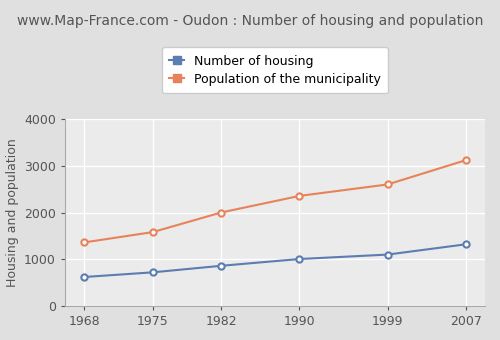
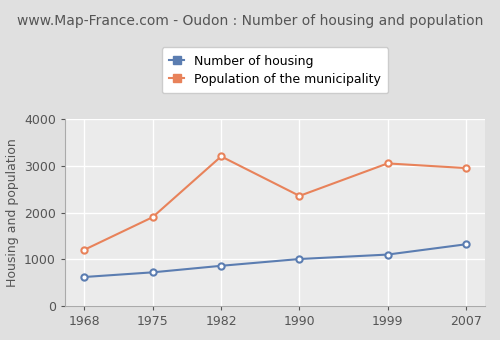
Population of the municipality/1968: 1360 -> 1200
Population of the municipality/1975: 1580 -> 1900
Population of the municipality/1982: 2000 -> 3200
Population of the municipality/1999: 2600 -> 3050
Population of the municipality/2007: 3120 -> 2950
